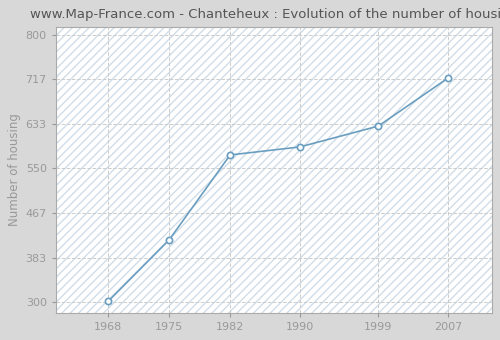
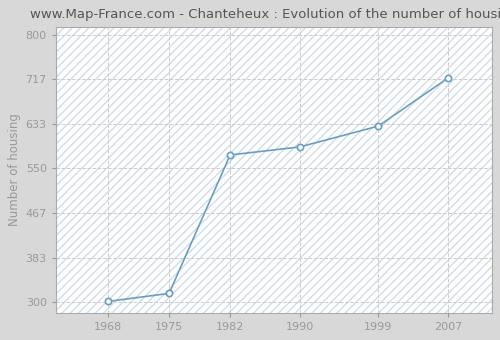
1975: 416 -> 316
